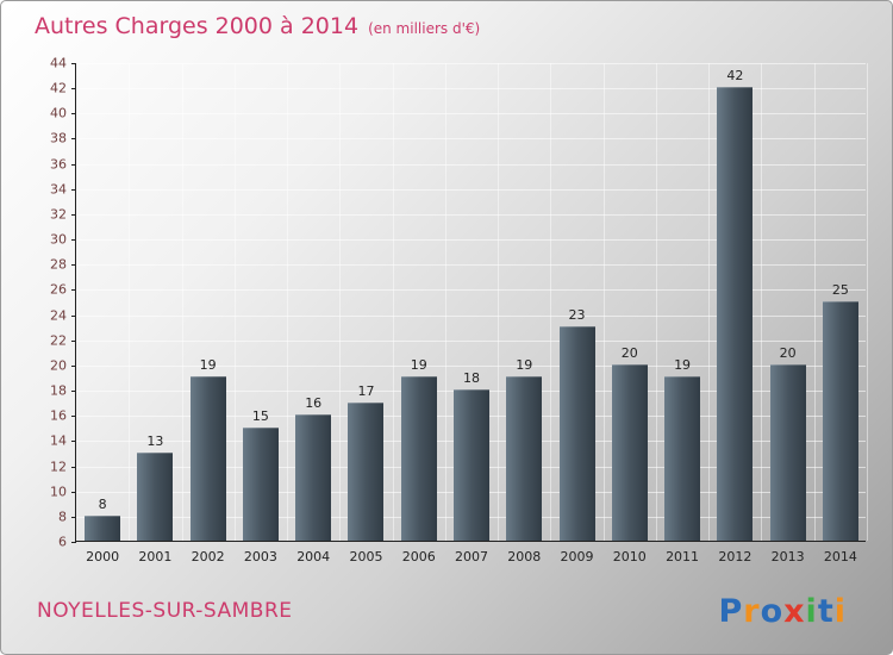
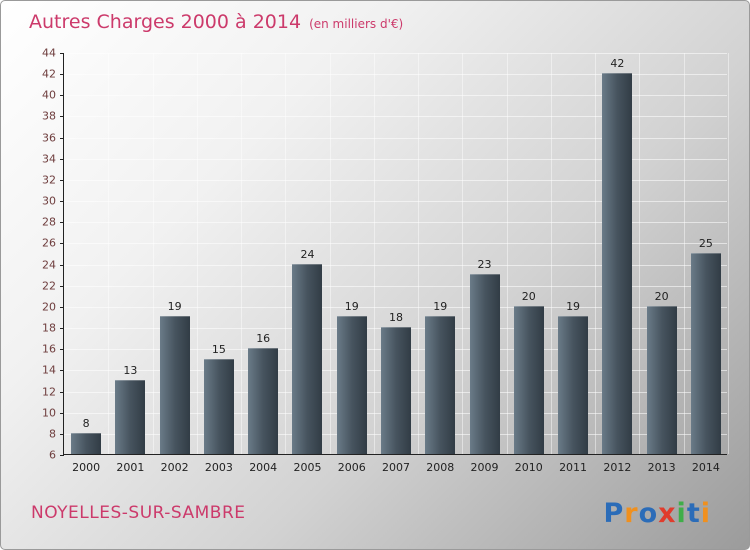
2005: 17 -> 24
